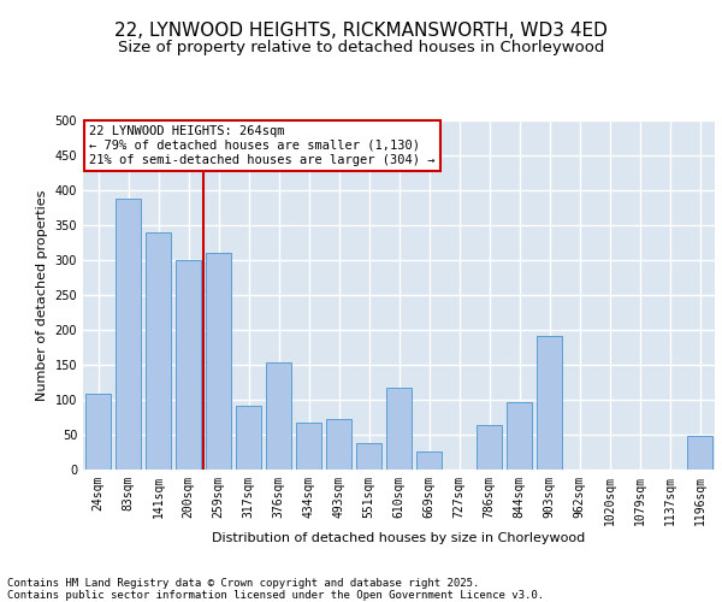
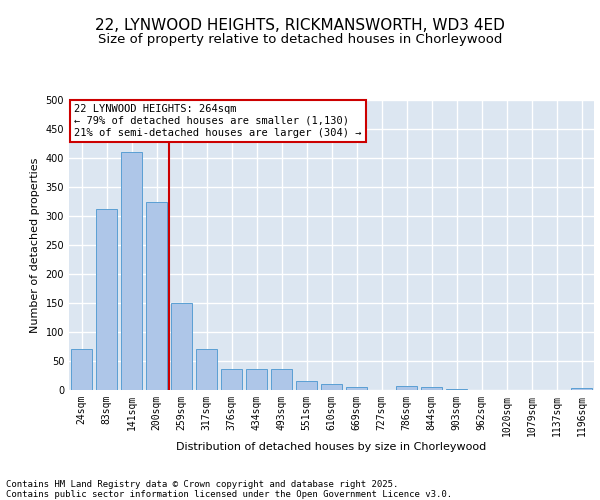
24sqm: 108 -> 70
83sqm: 388 -> 312
141sqm: 340 -> 410
200sqm: 300 -> 325
259sqm: 310 -> 150
317sqm: 92 -> 70
376sqm: 154 -> 37
434sqm: 68 -> 37
493sqm: 72 -> 37
551sqm: 38 -> 15
610sqm: 118 -> 11
669sqm: 26 -> 5
786sqm: 64 -> 7
844sqm: 96 -> 6
903sqm: 192 -> 1
1196sqm: 48 -> 3
